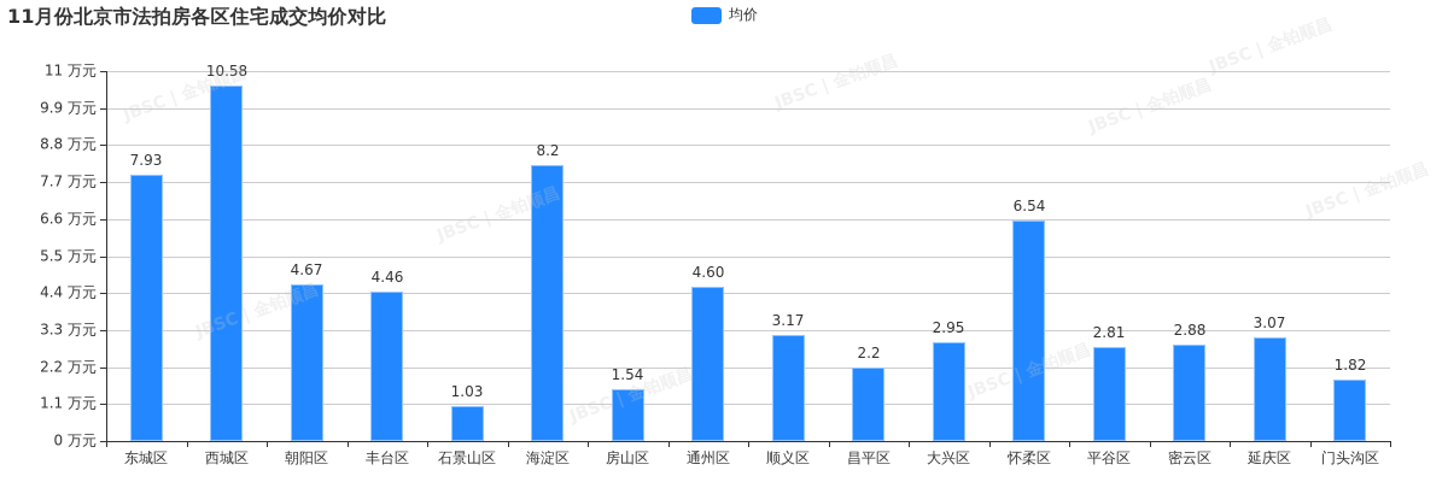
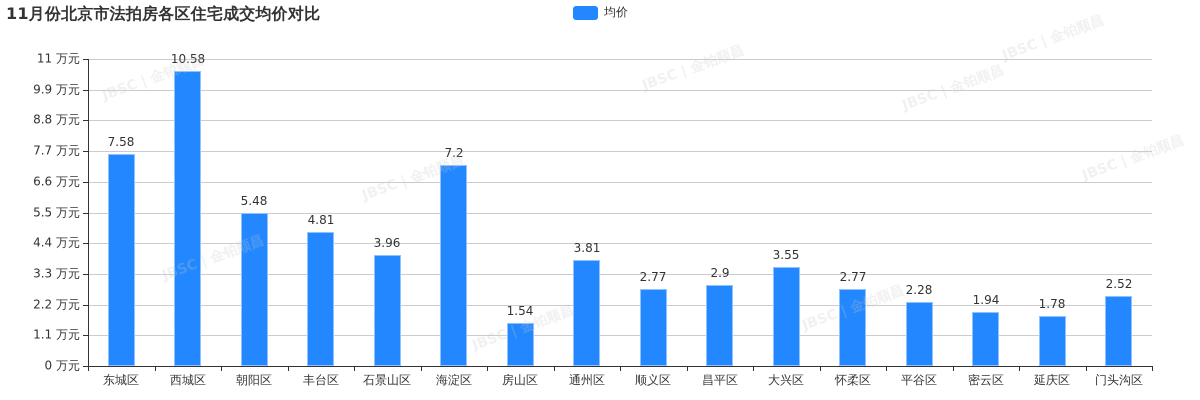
东城区: 7.93 -> 7.58
朝阳区: 4.67 -> 5.48
丰台区: 4.46 -> 4.81
石景山区: 1.03 -> 3.96
海淀区: 8.2 -> 7.2
通州区: 4.60 -> 3.81
顺义区: 3.17 -> 2.77
昌平区: 2.2 -> 2.9
大兴区: 2.95 -> 3.55
怀柔区: 6.54 -> 2.77
平谷区: 2.81 -> 2.28
密云区: 2.88 -> 1.94
延庆区: 3.07 -> 1.78
门头沟区: 1.82 -> 2.52
